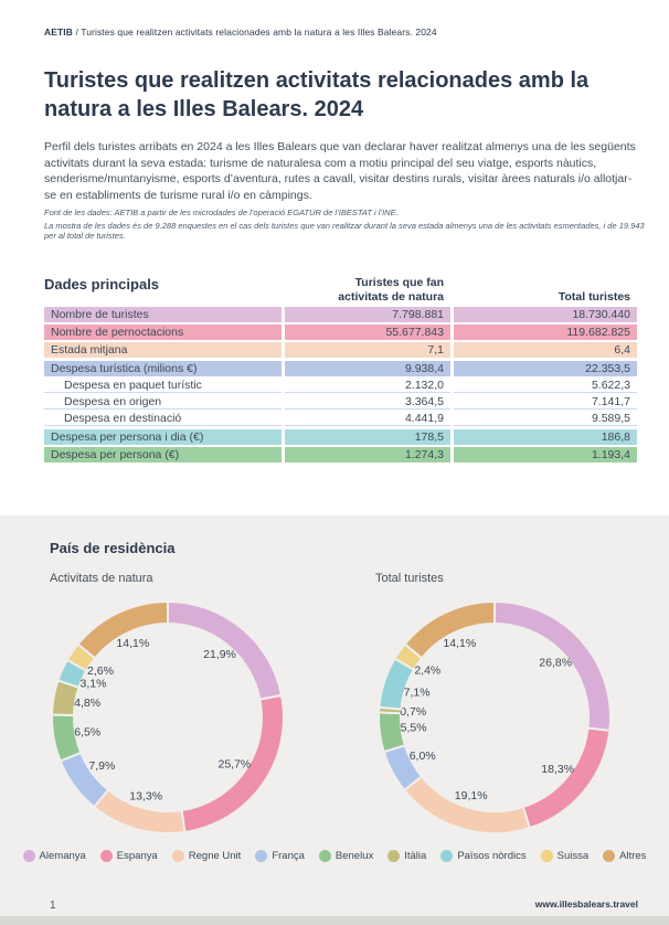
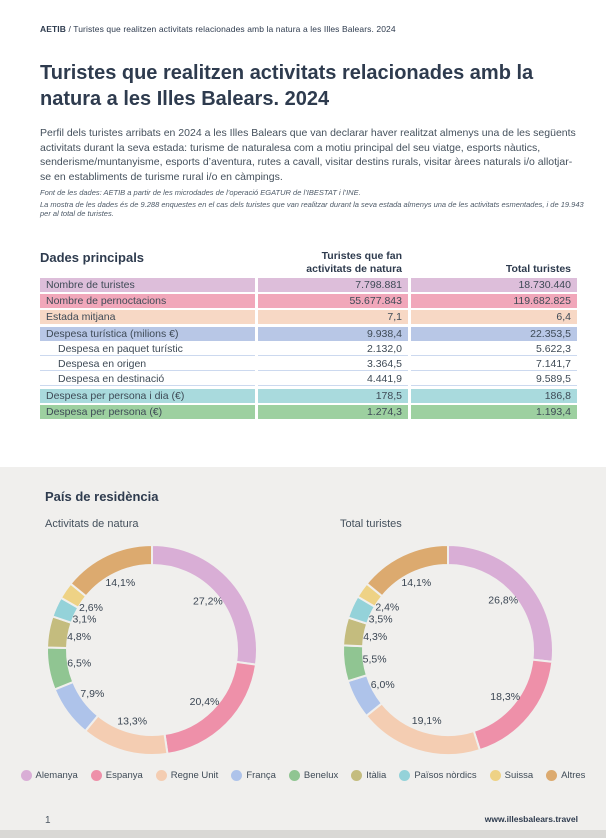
Activitats de natura/Alemanya: 21,9% -> 27,2%
Activitats de natura/Espanya: 25,7% -> 20,4%
Total turistes/Itàlia: 0,7% -> 4,3%
Total turistes/Països nòrdics: 7,1% -> 3,5%
